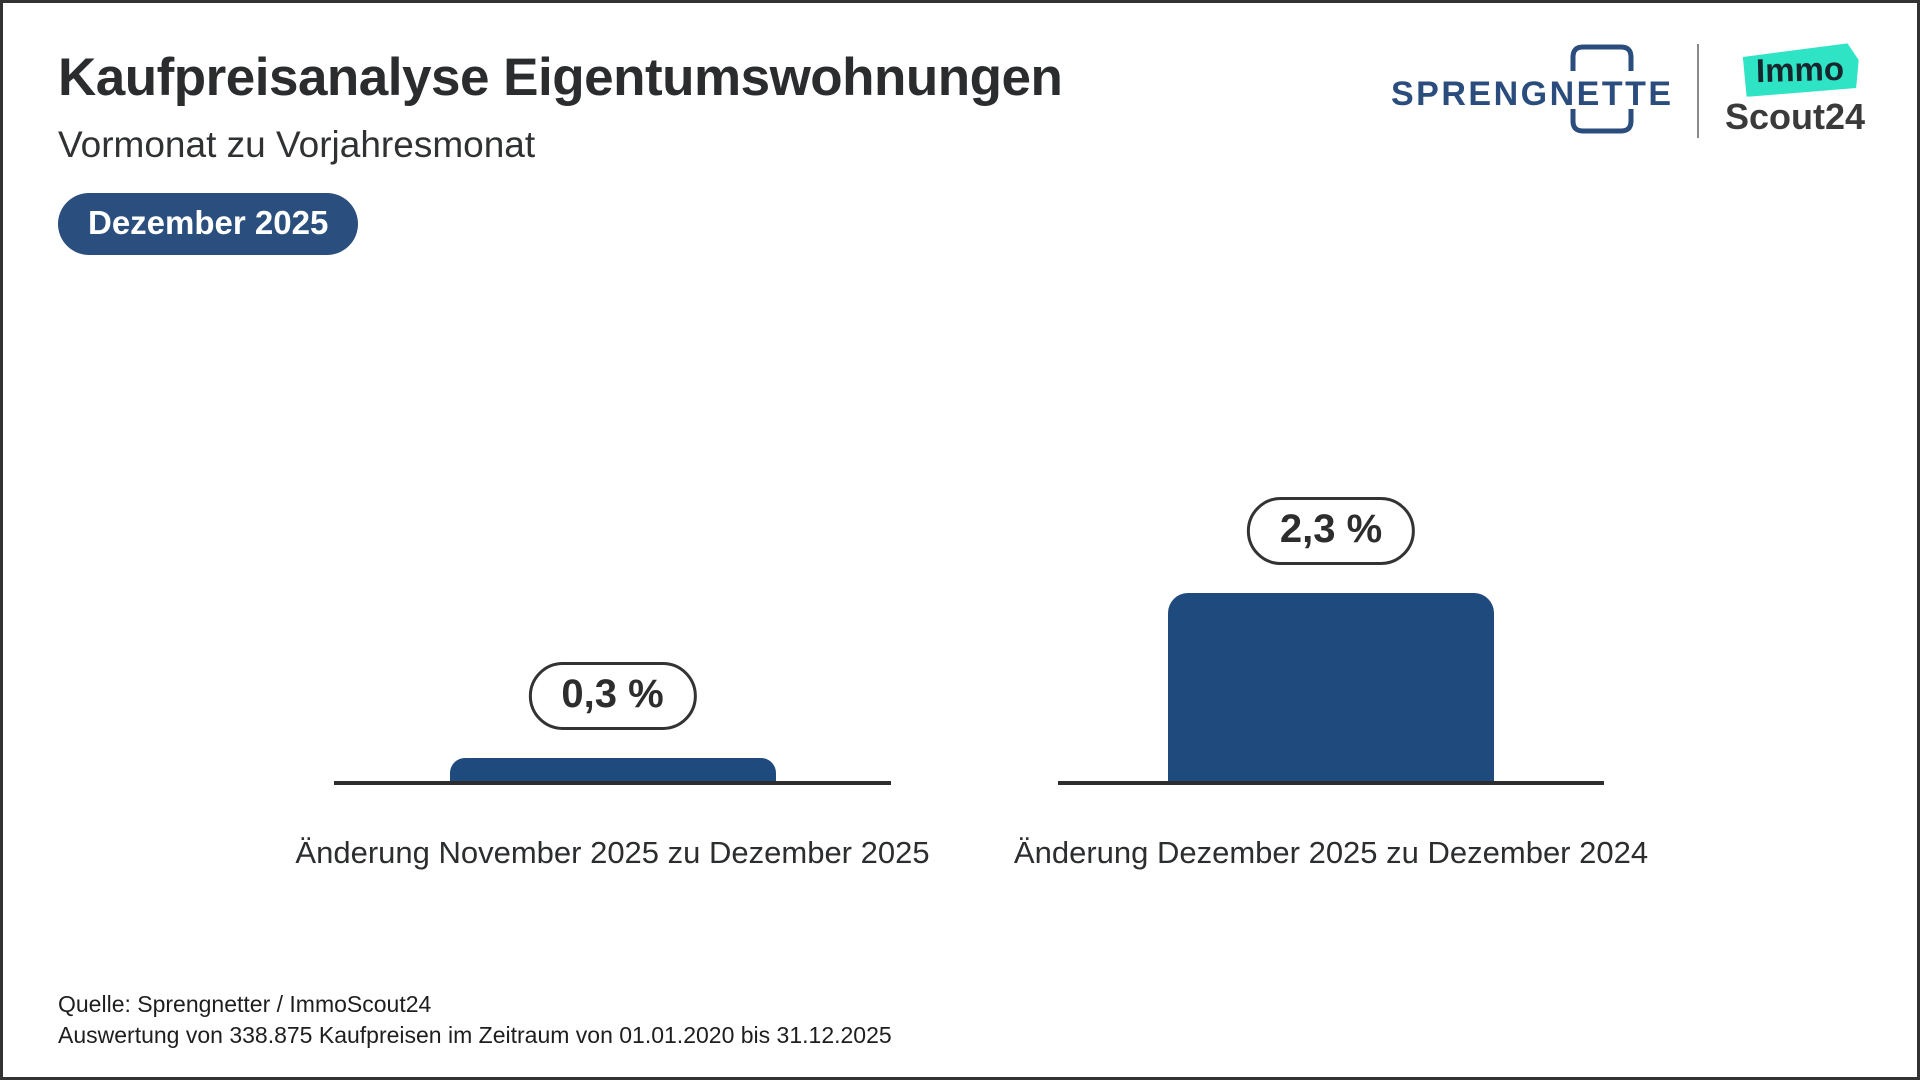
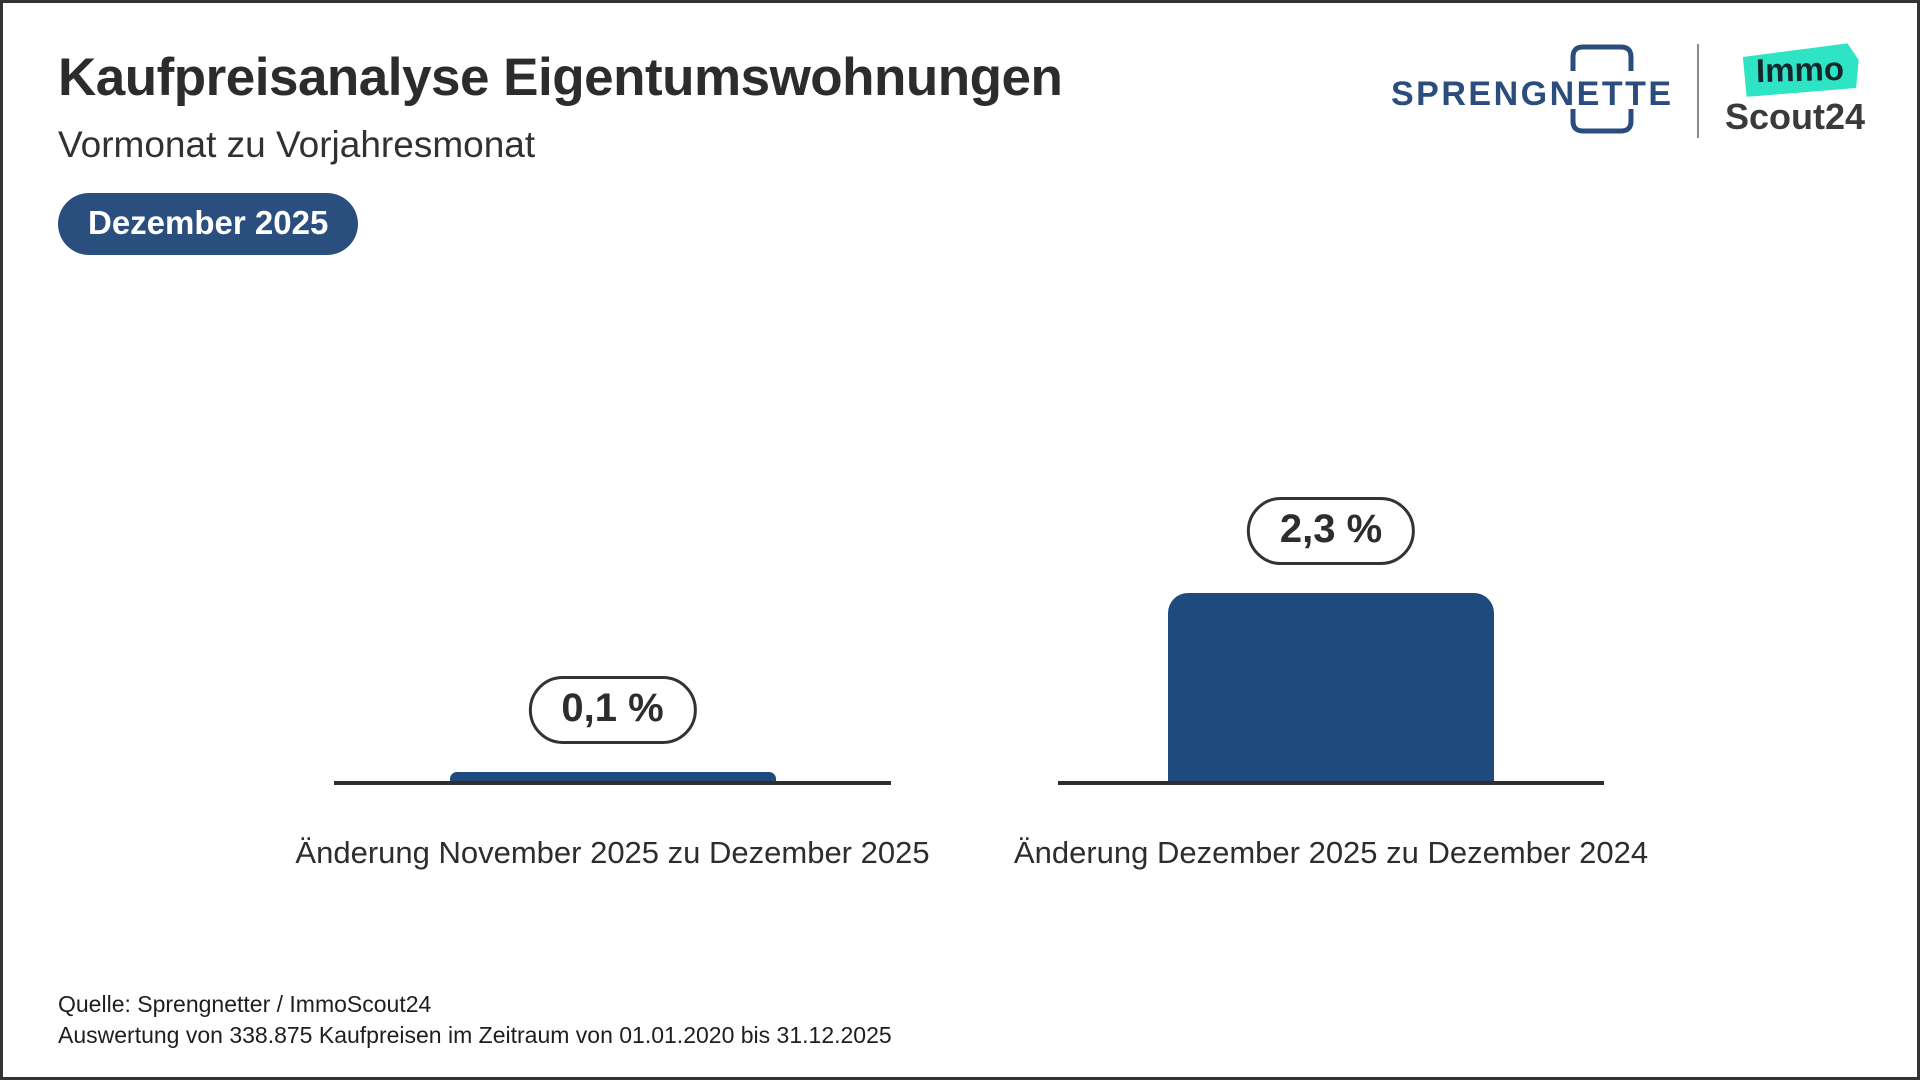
Änderung November 2025 zu Dezember 2025: 0,3 -> 0,1
